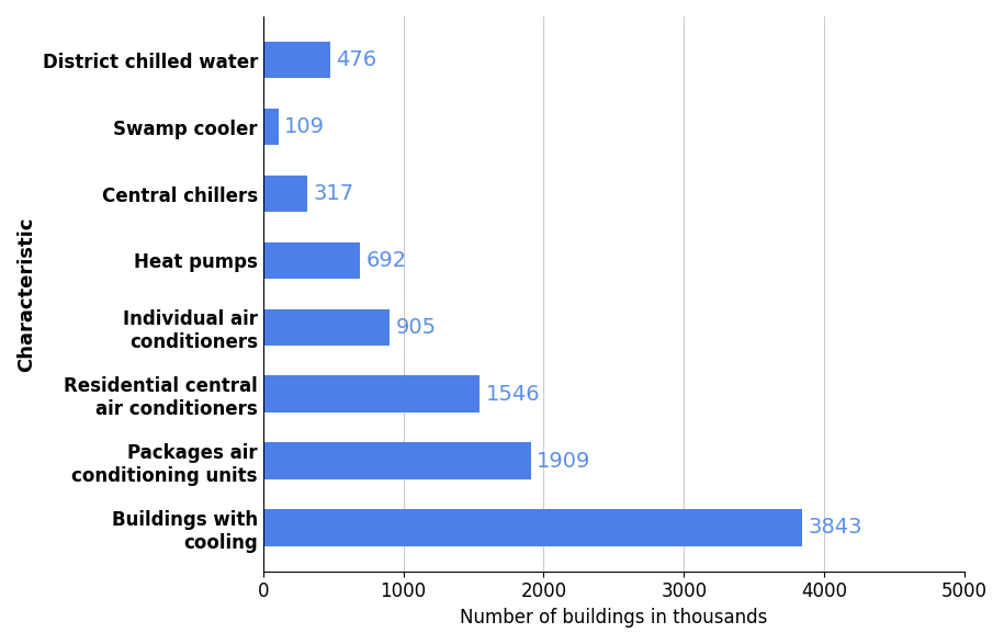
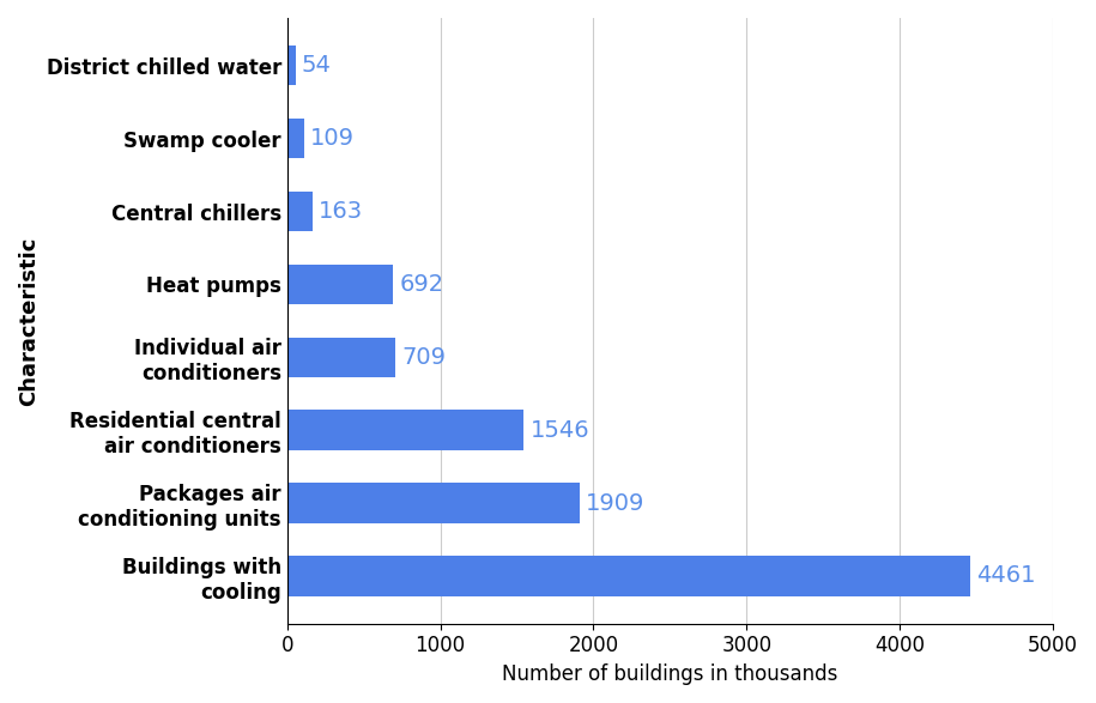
District chilled water: 476 -> 54
Central chillers: 317 -> 163
Individual air conditioners: 905 -> 709
Buildings with cooling: 3843 -> 4461
